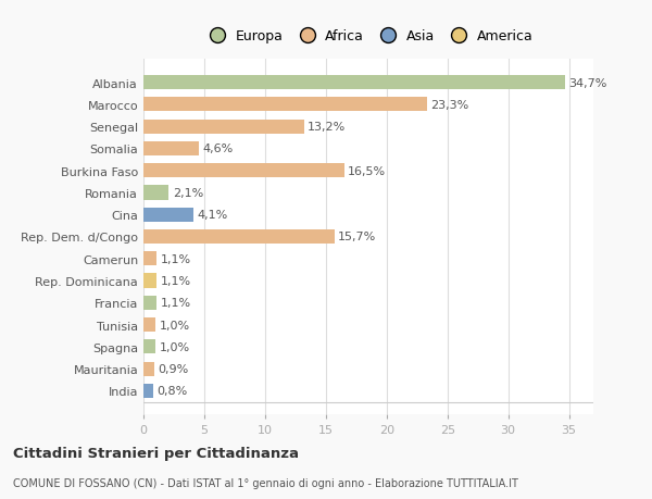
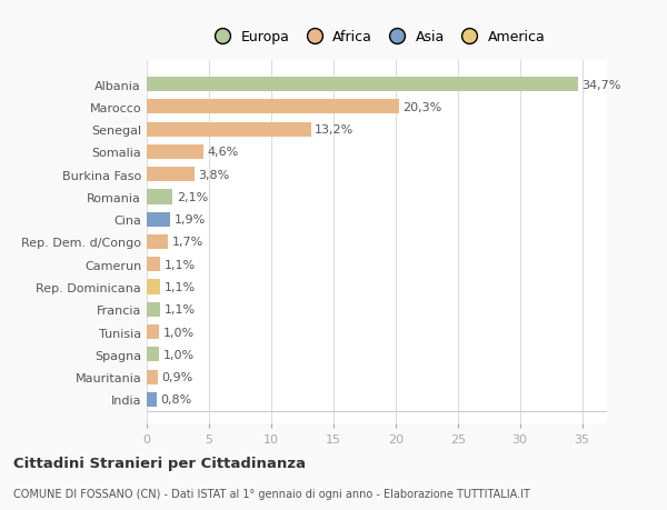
Marocco: 23,3% -> 20,3%
Burkina Faso: 16,5% -> 3,8%
Cina: 4,1% -> 1,9%
Rep. Dem. d/Congo: 15,7% -> 1,7%
